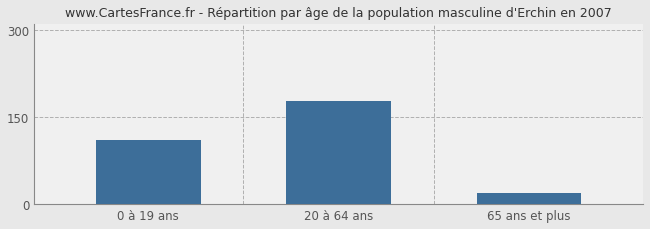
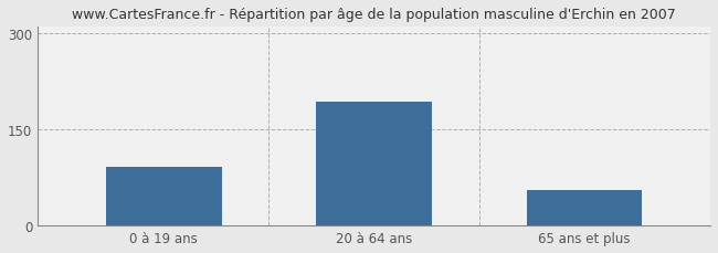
0 à 19 ans: 110 -> 92
20 à 64 ans: 178 -> 194
65 ans et plus: 20 -> 56
